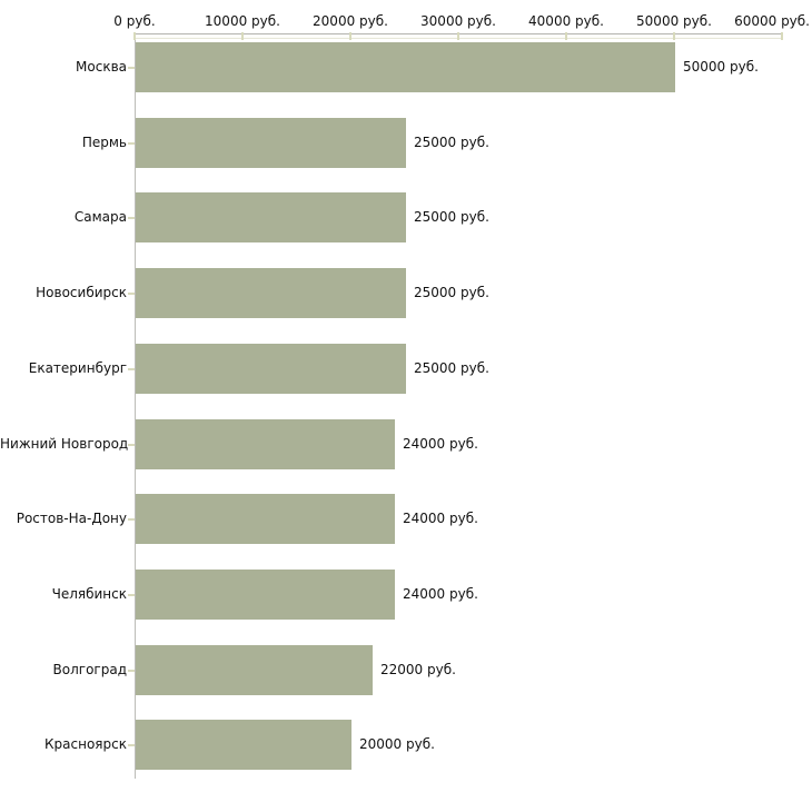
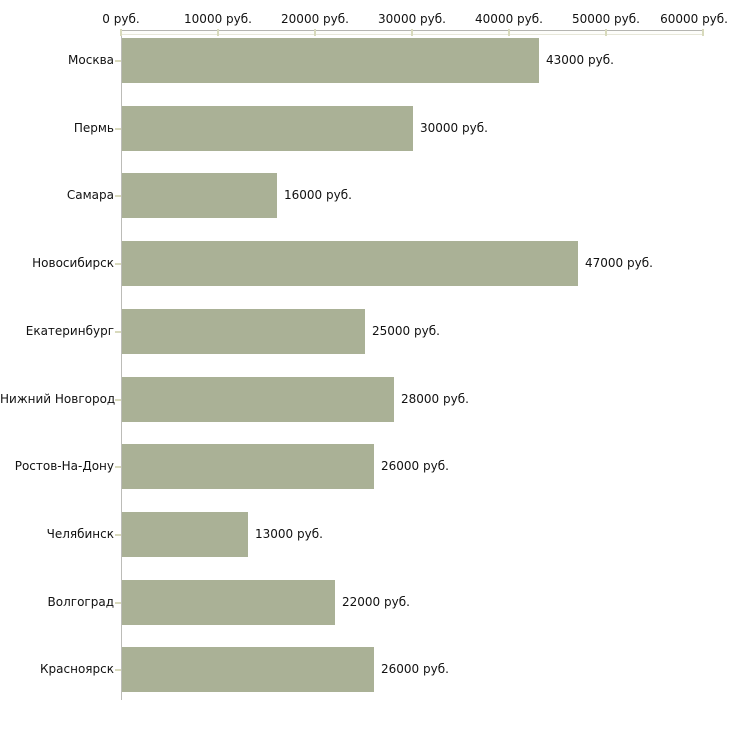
Москва: 50000 -> 43000
Пермь: 25000 -> 30000
Самара: 25000 -> 16000
Новосибирск: 25000 -> 47000
Нижний Новгород: 24000 -> 28000
Ростов-На-Дону: 24000 -> 26000
Челябинск: 24000 -> 13000
Красноярск: 20000 -> 26000
